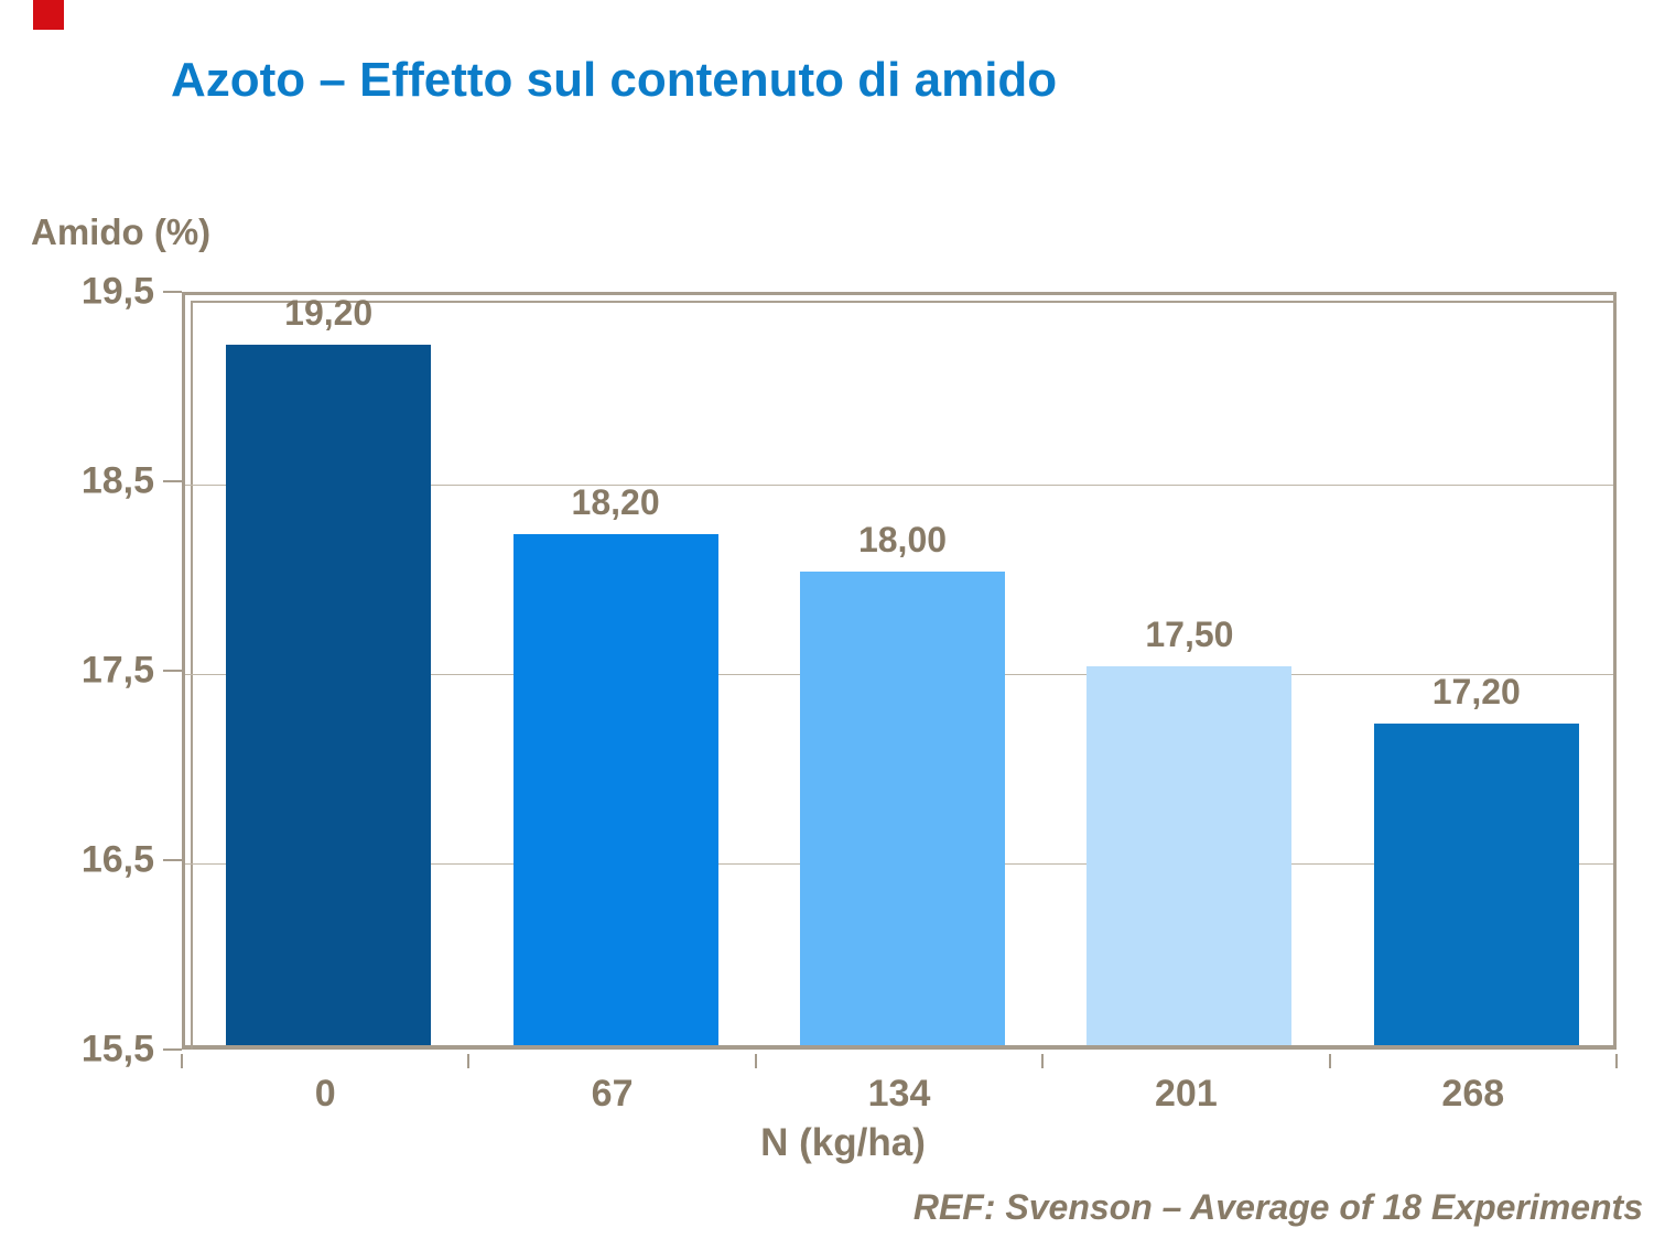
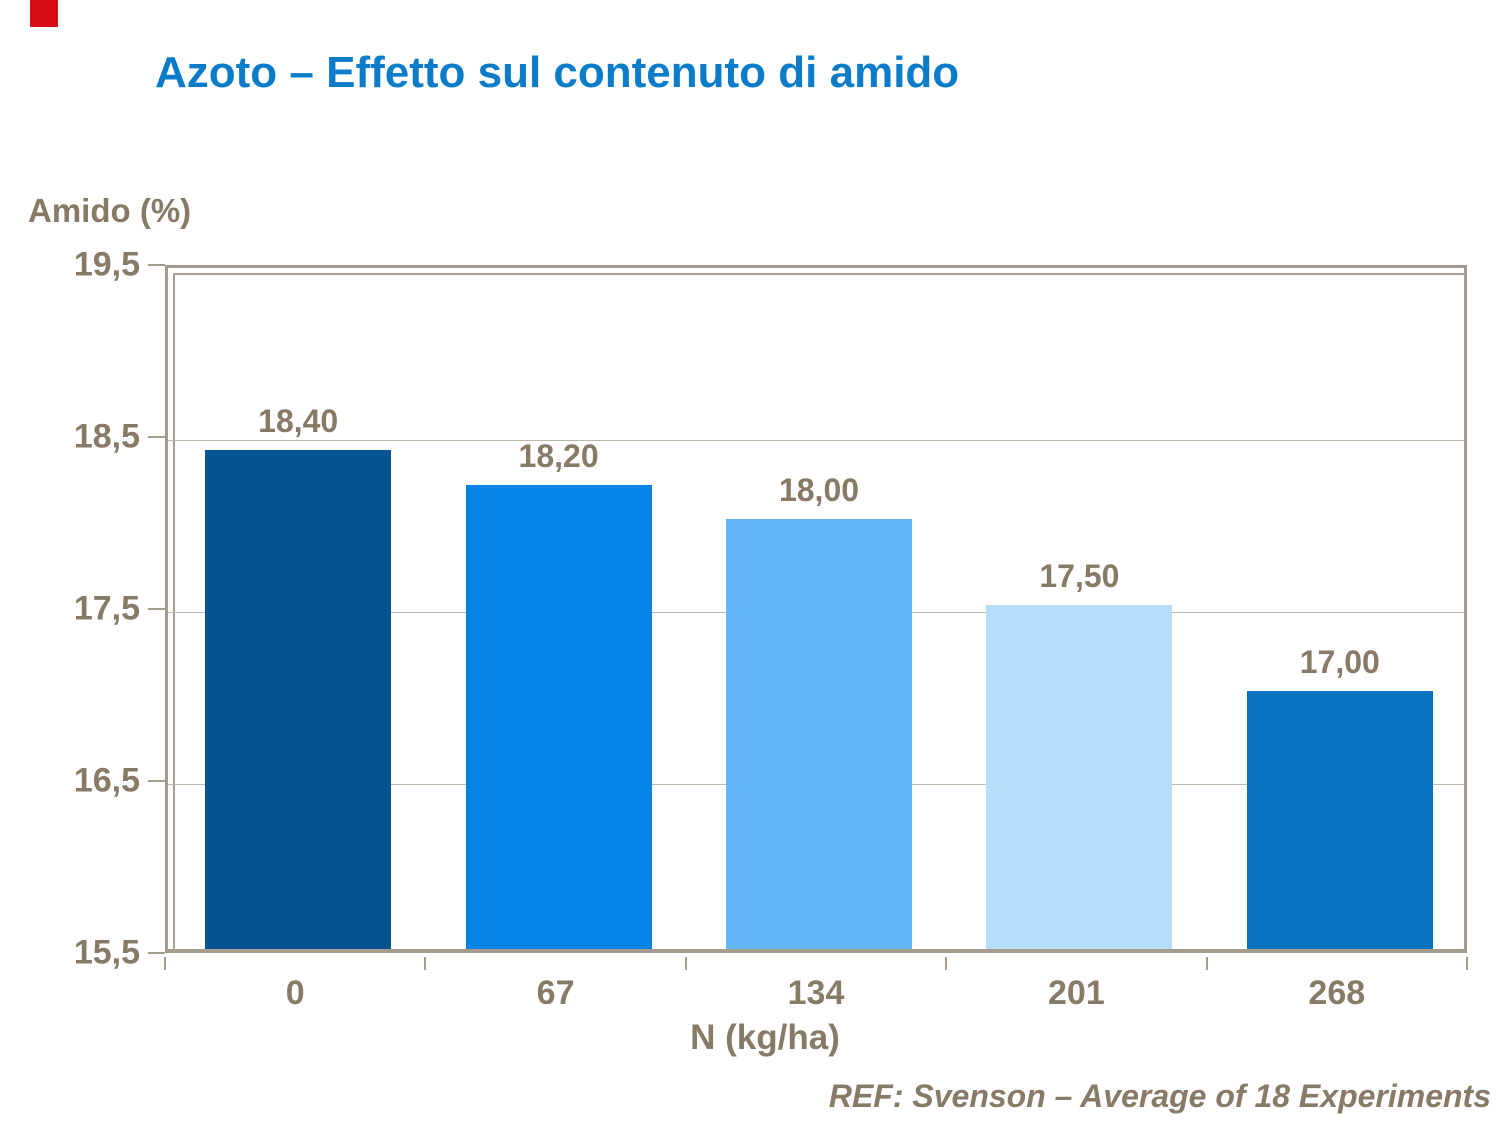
0: 19,20 -> 18,40
268: 17,20 -> 17,00
